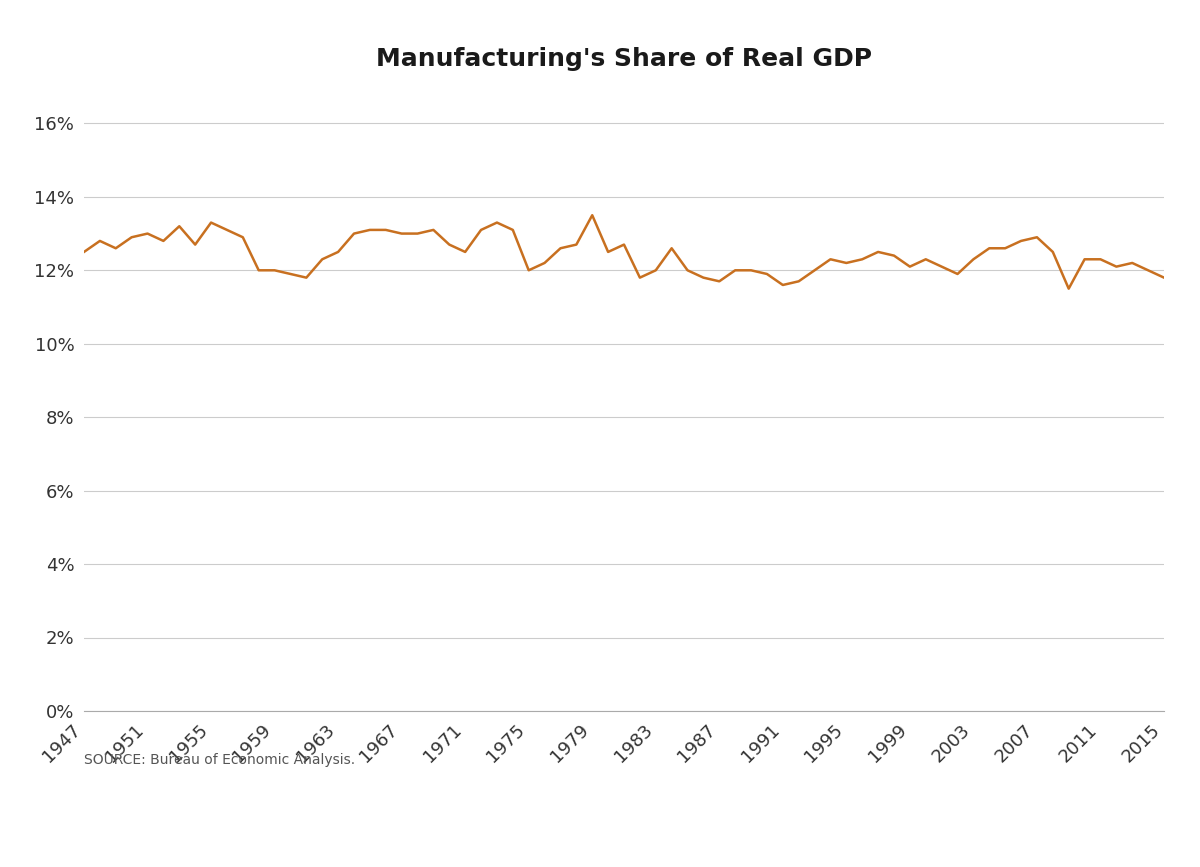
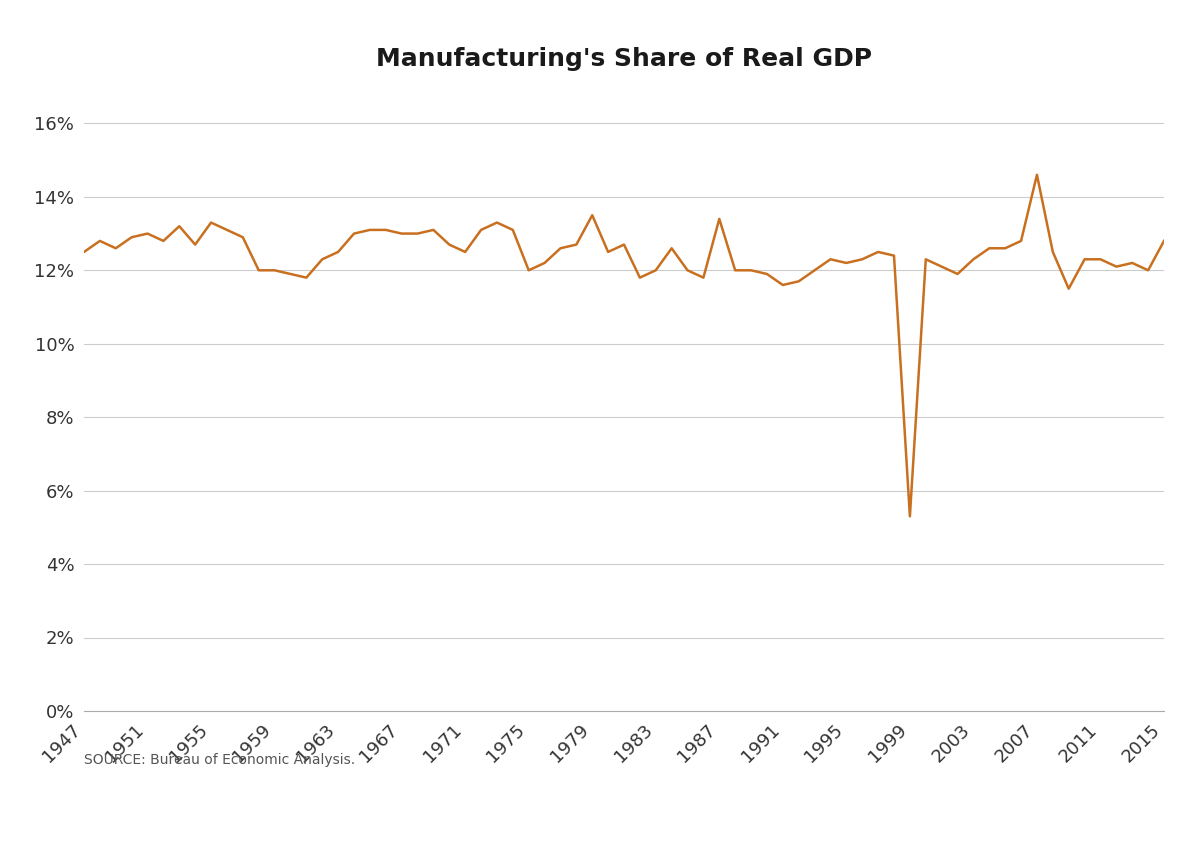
1987: 11.7% -> 13.4%
1999: 12.1% -> 5.3%
2007: 12.9% -> 14.6%
2015: 11.8% -> 12.8%
